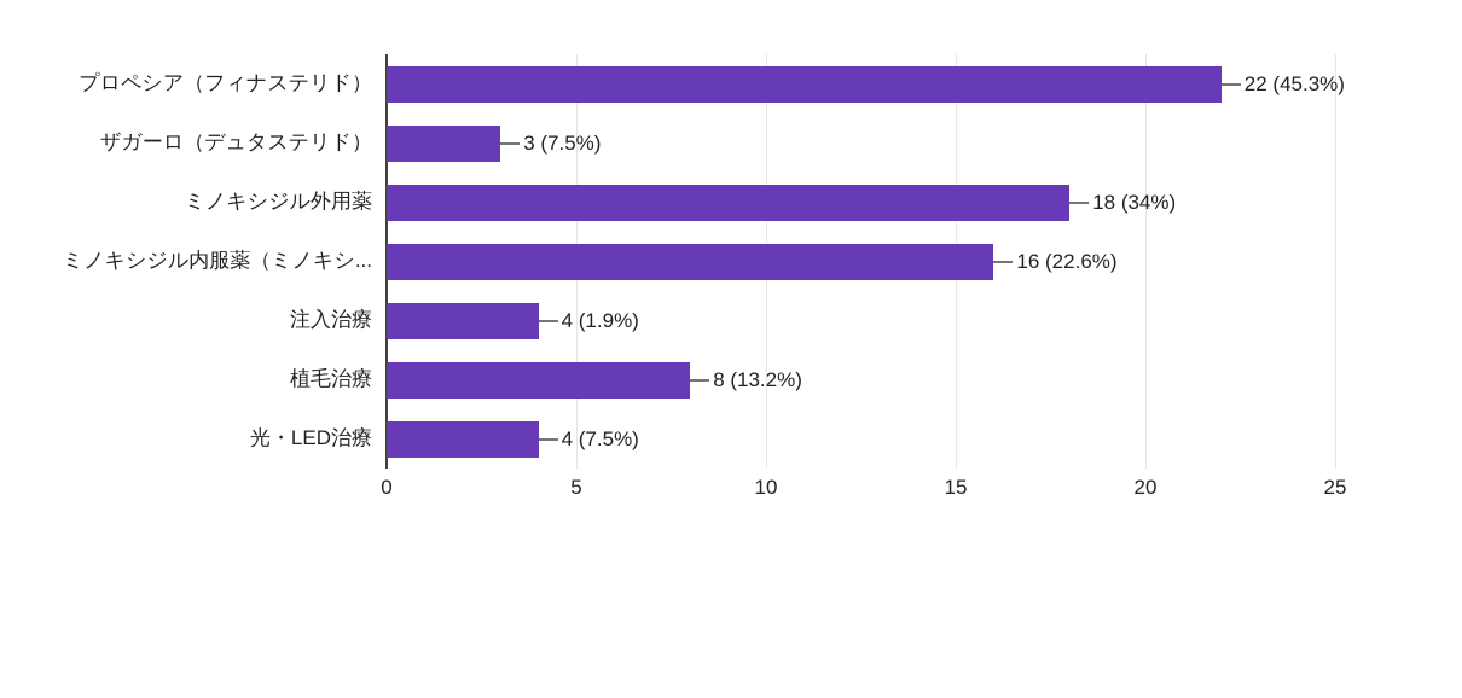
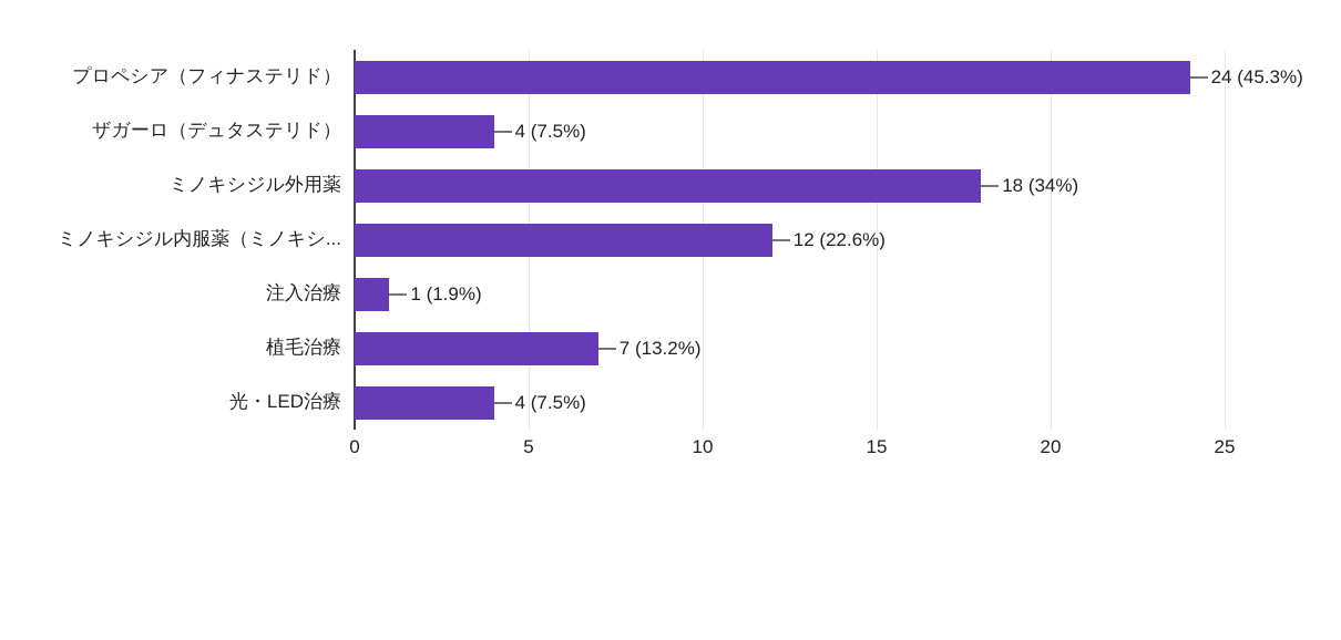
プロペシア（フィナステリド）: 22 -> 24
ザガーロ（デュタステリド）: 3 -> 4
ミノキシジル内服薬（ミノキシ...: 16 -> 12
注入治療: 4 -> 1
植毛治療: 8 -> 7
